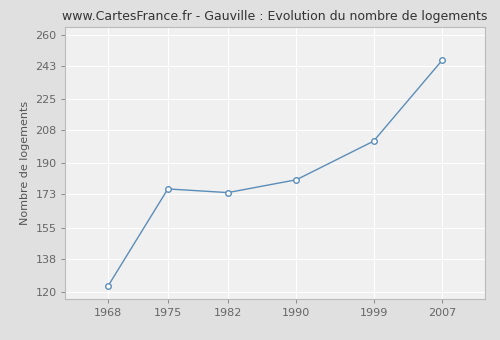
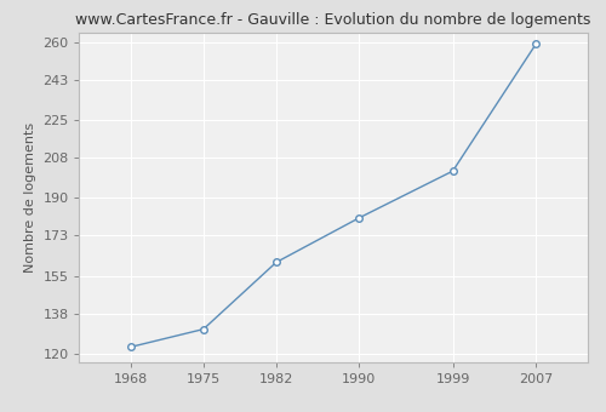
1975: 176 -> 131
1982: 174 -> 161
2007: 246 -> 259
